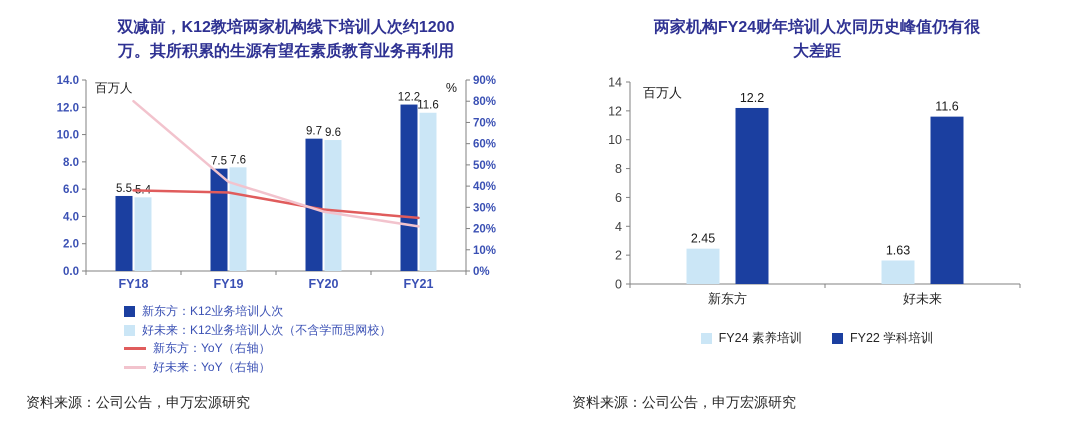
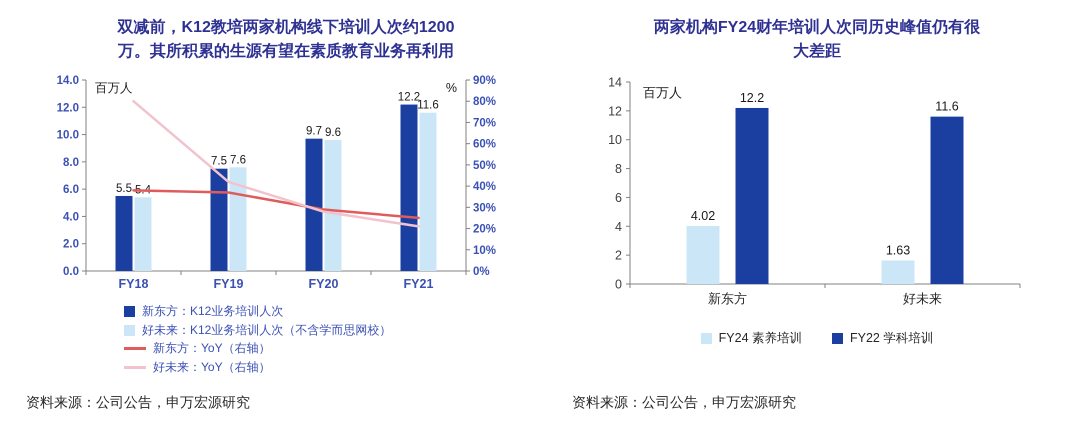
两家机构FY24财年培训人次同历史峰值仍有很大差距/FY24 素养培训/新东方: 2.45 -> 4.02
